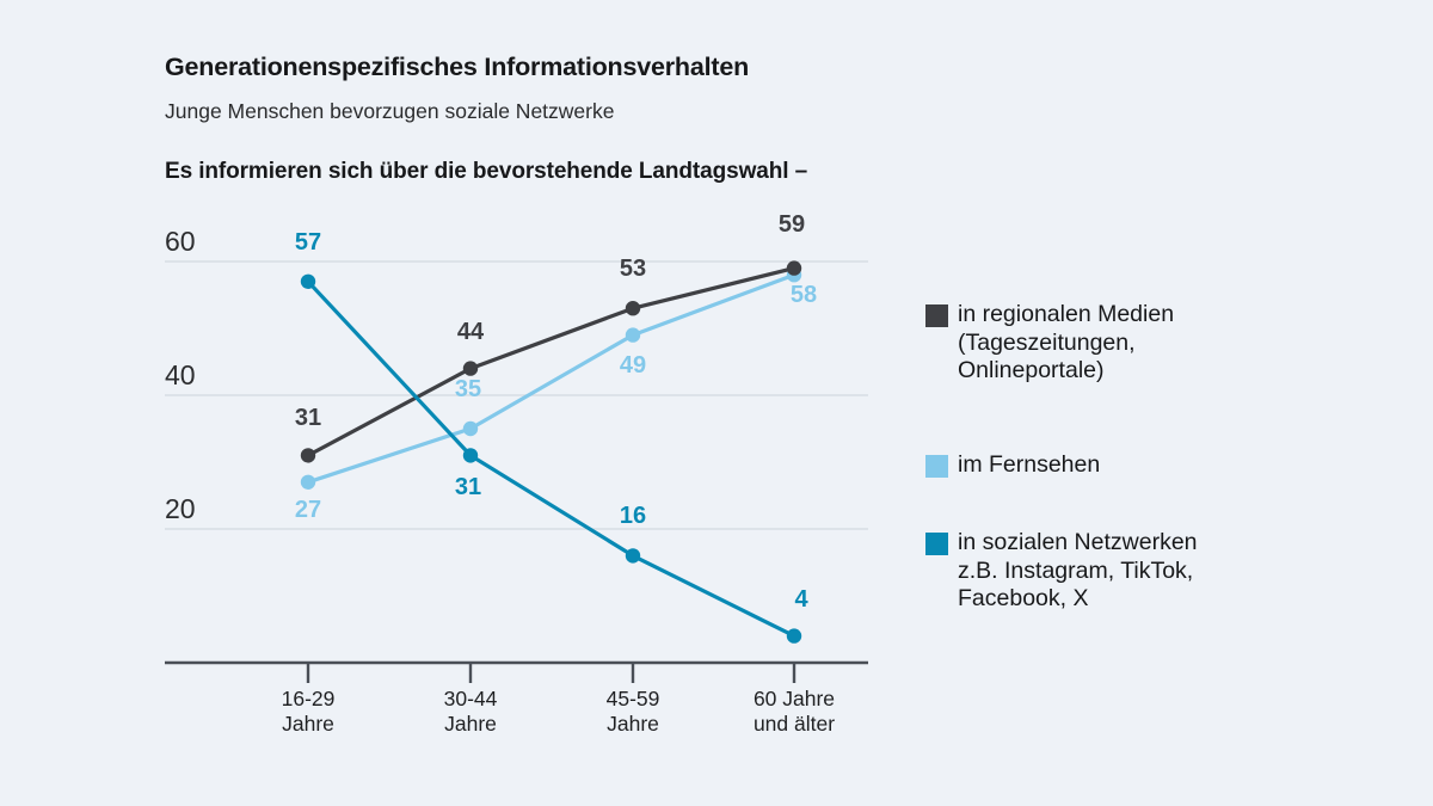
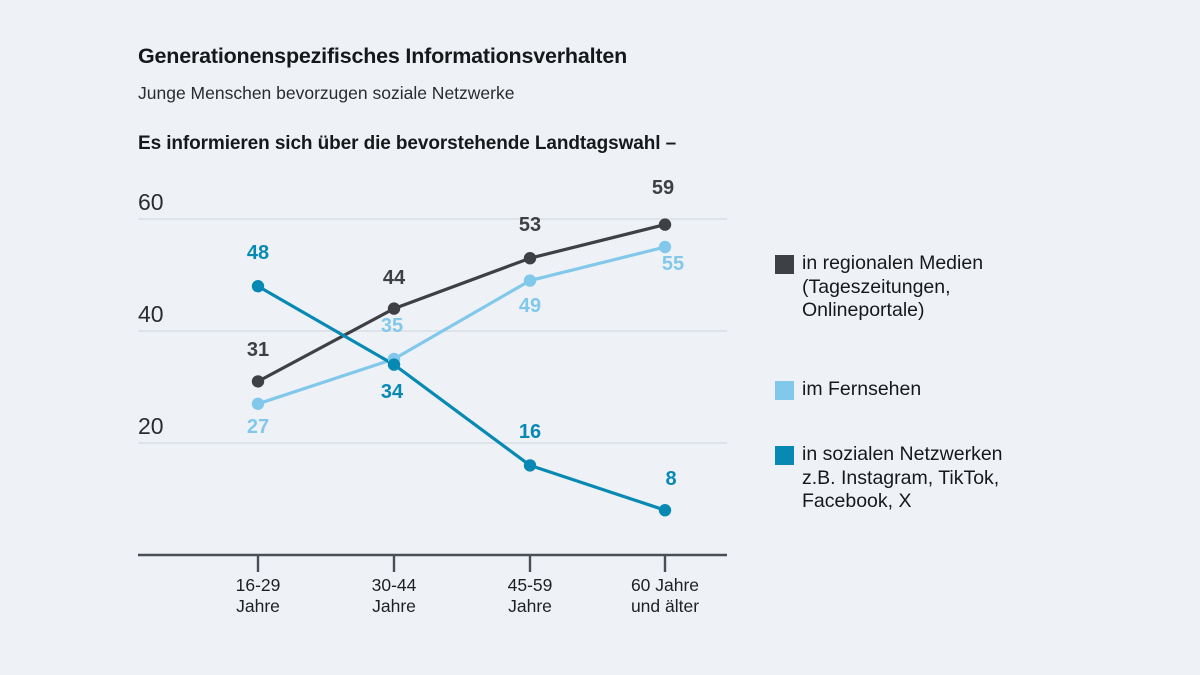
in sozialen Netzwerken z.B. Instagram, TikTok, Facebook, X/16-29 Jahre: 57 -> 48
in sozialen Netzwerken z.B. Instagram, TikTok, Facebook, X/30-44 Jahre: 31 -> 34
im Fernsehen/60 Jahre und älter: 58 -> 55
in sozialen Netzwerken z.B. Instagram, TikTok, Facebook, X/60 Jahre und älter: 4 -> 8
